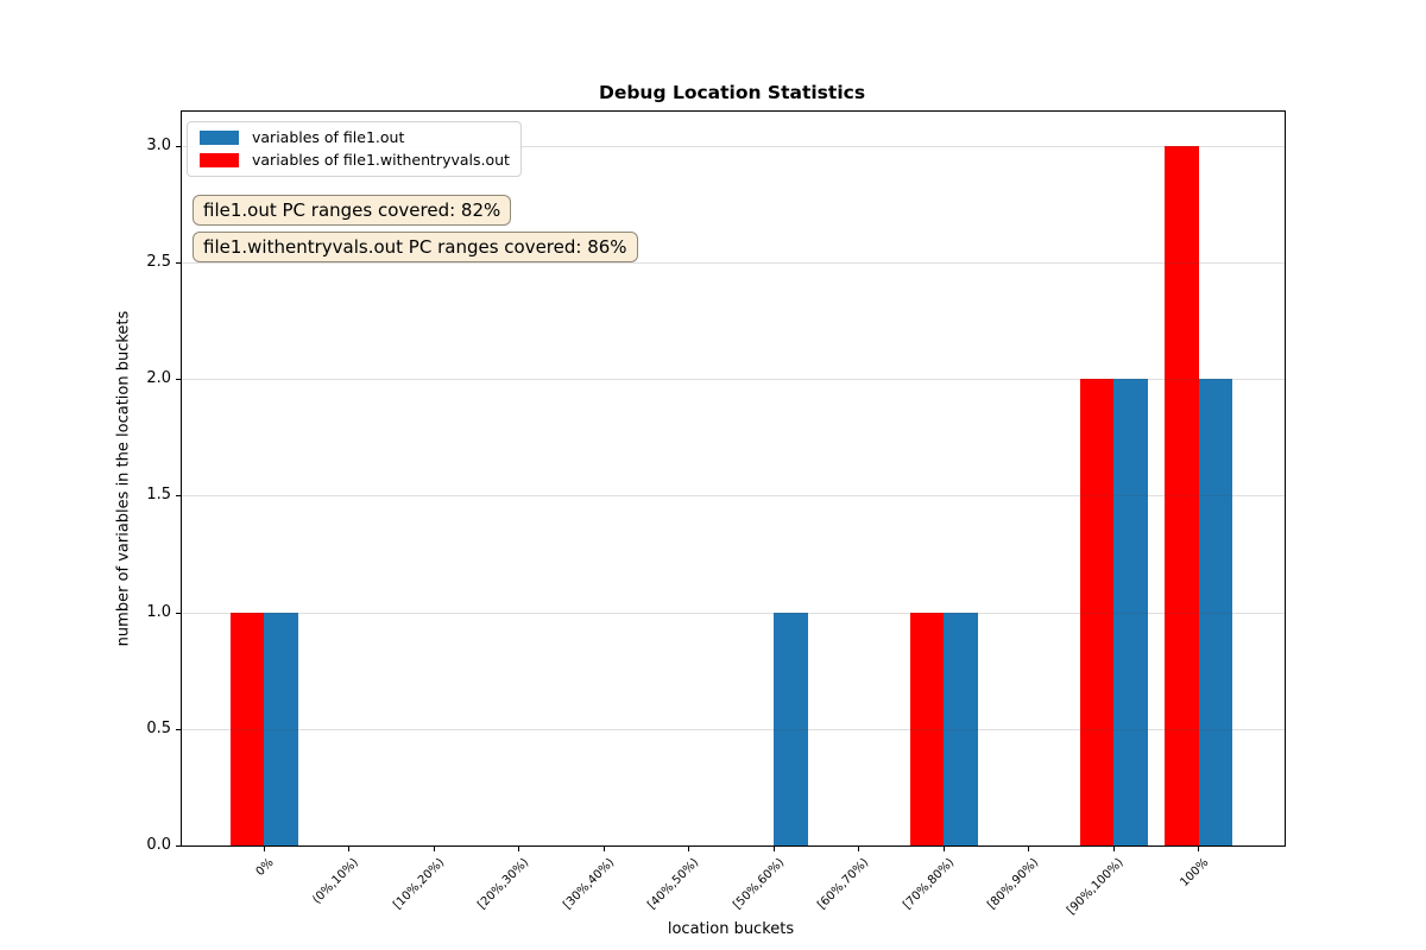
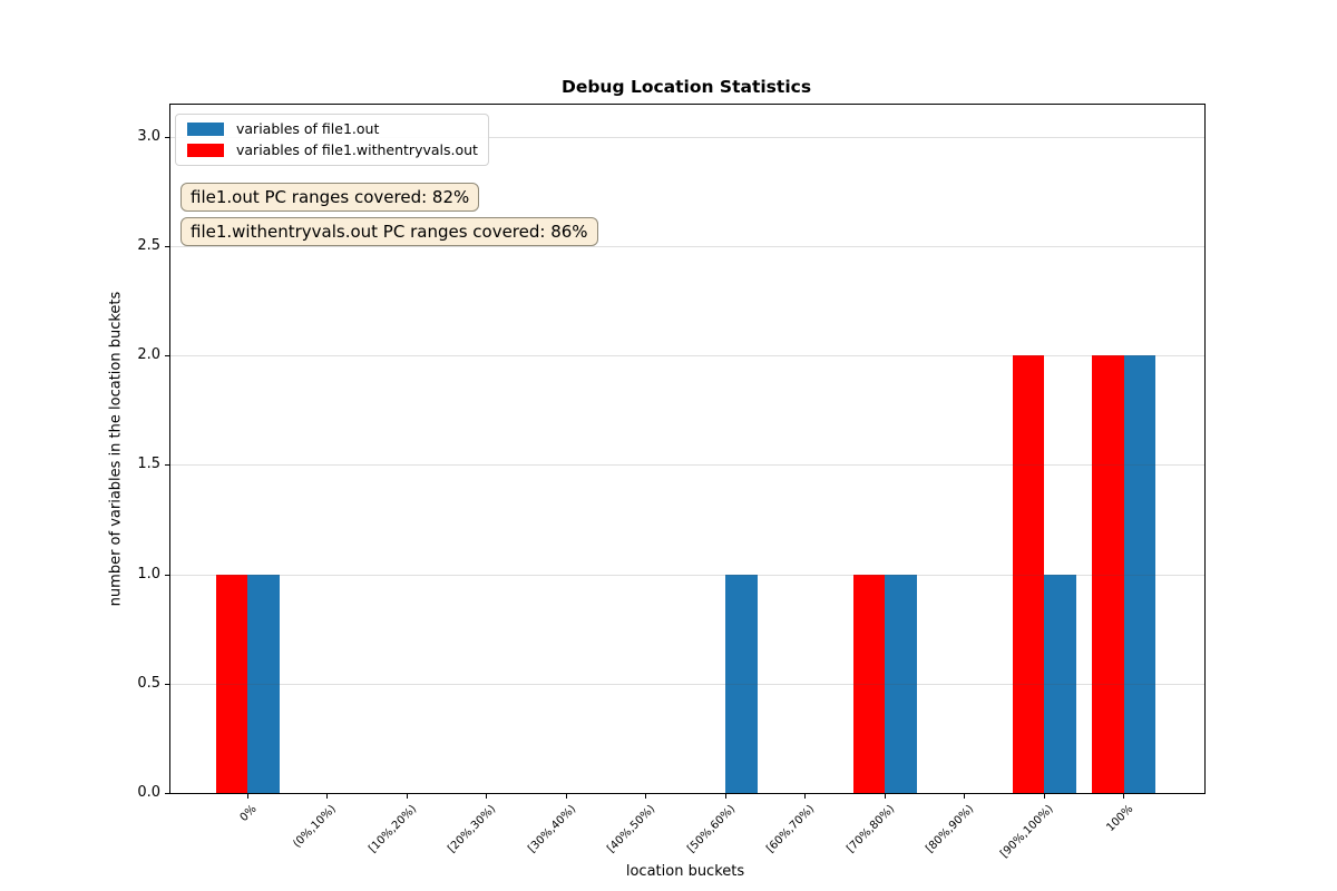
variables of file1.out/[90%,100%): 2 -> 1
variables of file1.withentryvals.out/100%: 3 -> 2
